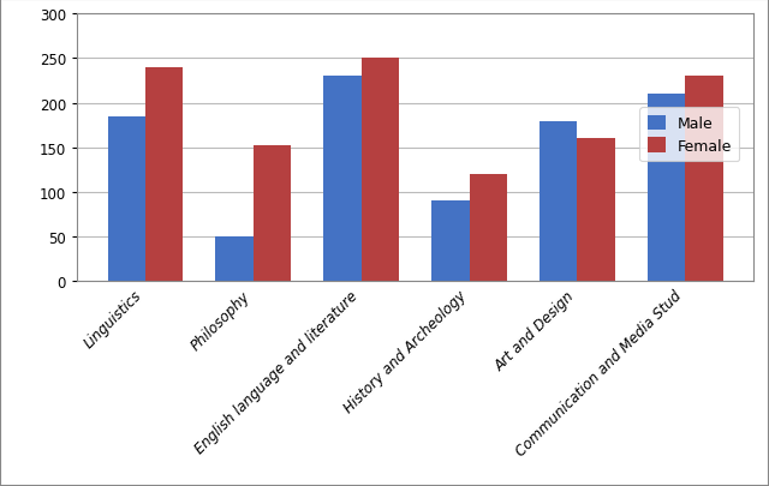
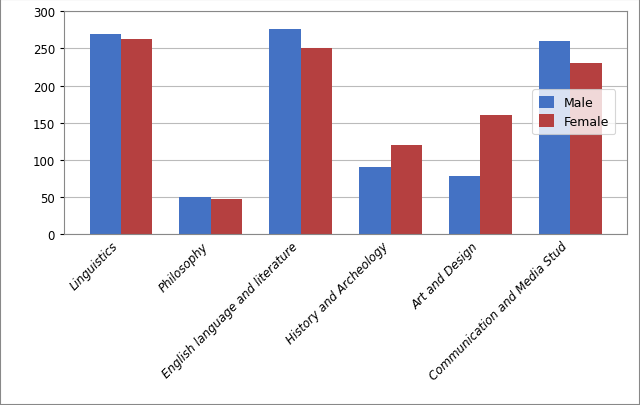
Male/Linguistics: 185 -> 270
Female/Linguistics: 240 -> 262
Female/Philosophy: 153 -> 48
Male/English language and literature: 230 -> 276
Male/Art and Design: 180 -> 78
Male/Communication and Media Stud: 210 -> 260
